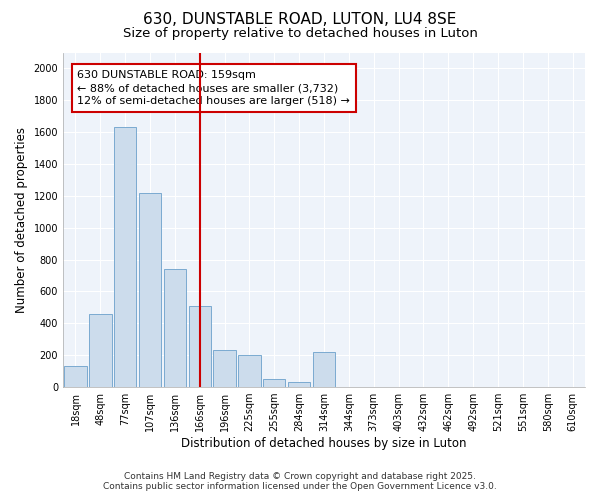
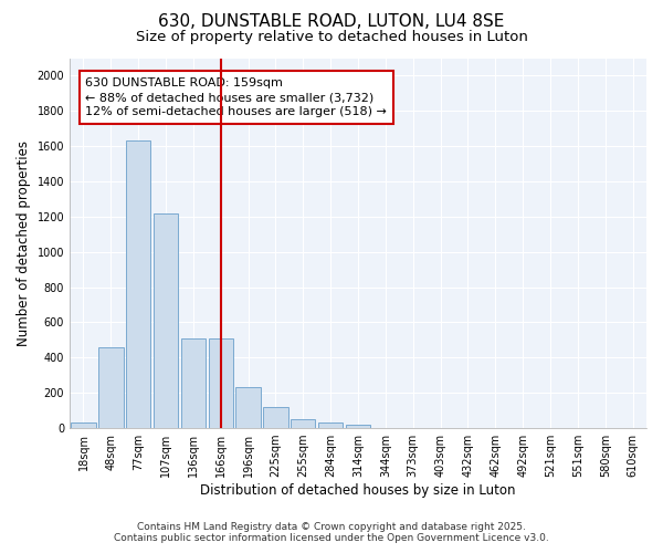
18sqm: 130 -> 30
136sqm: 740 -> 510
225sqm: 200 -> 120
314sqm: 220 -> 20
